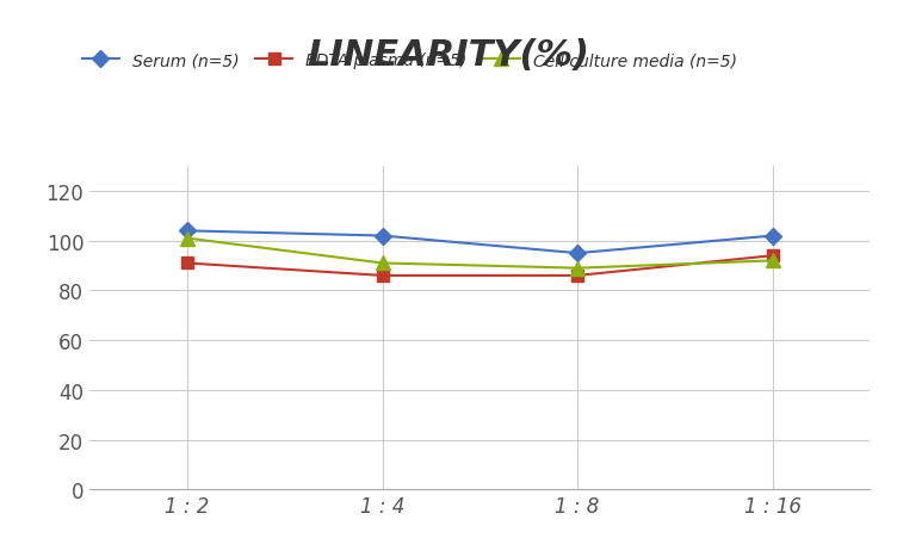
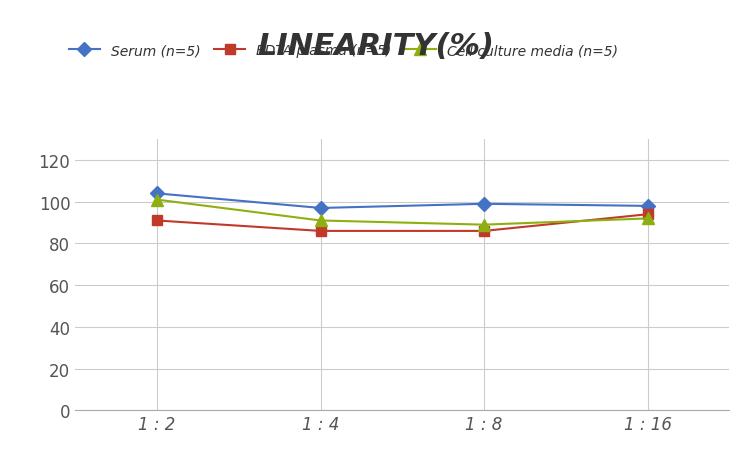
Serum (n=5)/1 : 4: 102 -> 97
Serum (n=5)/1 : 8: 95 -> 99
Serum (n=5)/1 : 16: 102 -> 98
